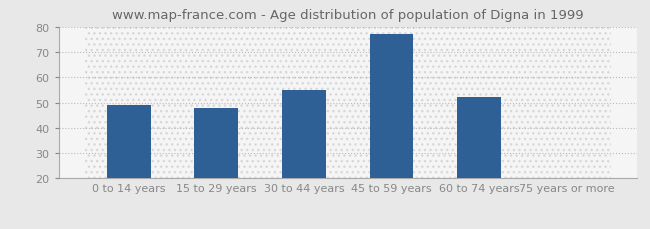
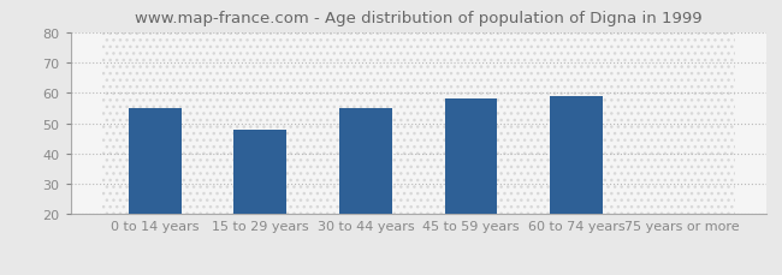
0 to 14 years: 49 -> 55
45 to 59 years: 77 -> 58
60 to 74 years: 52 -> 59
